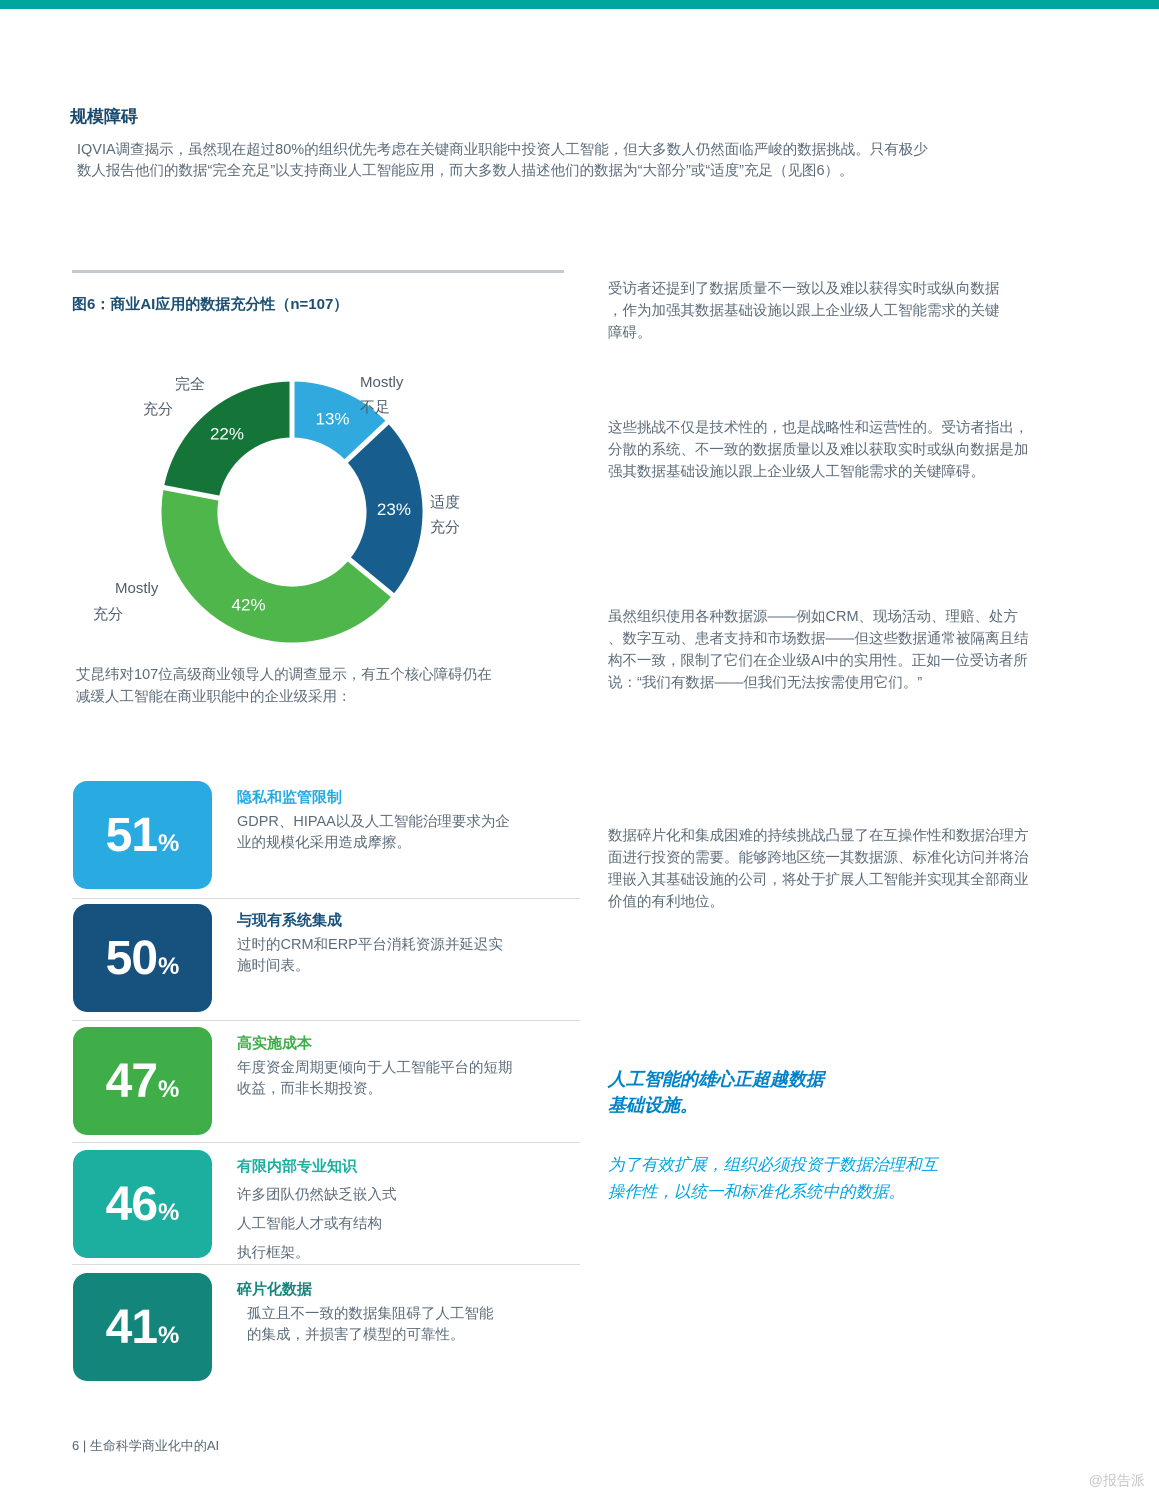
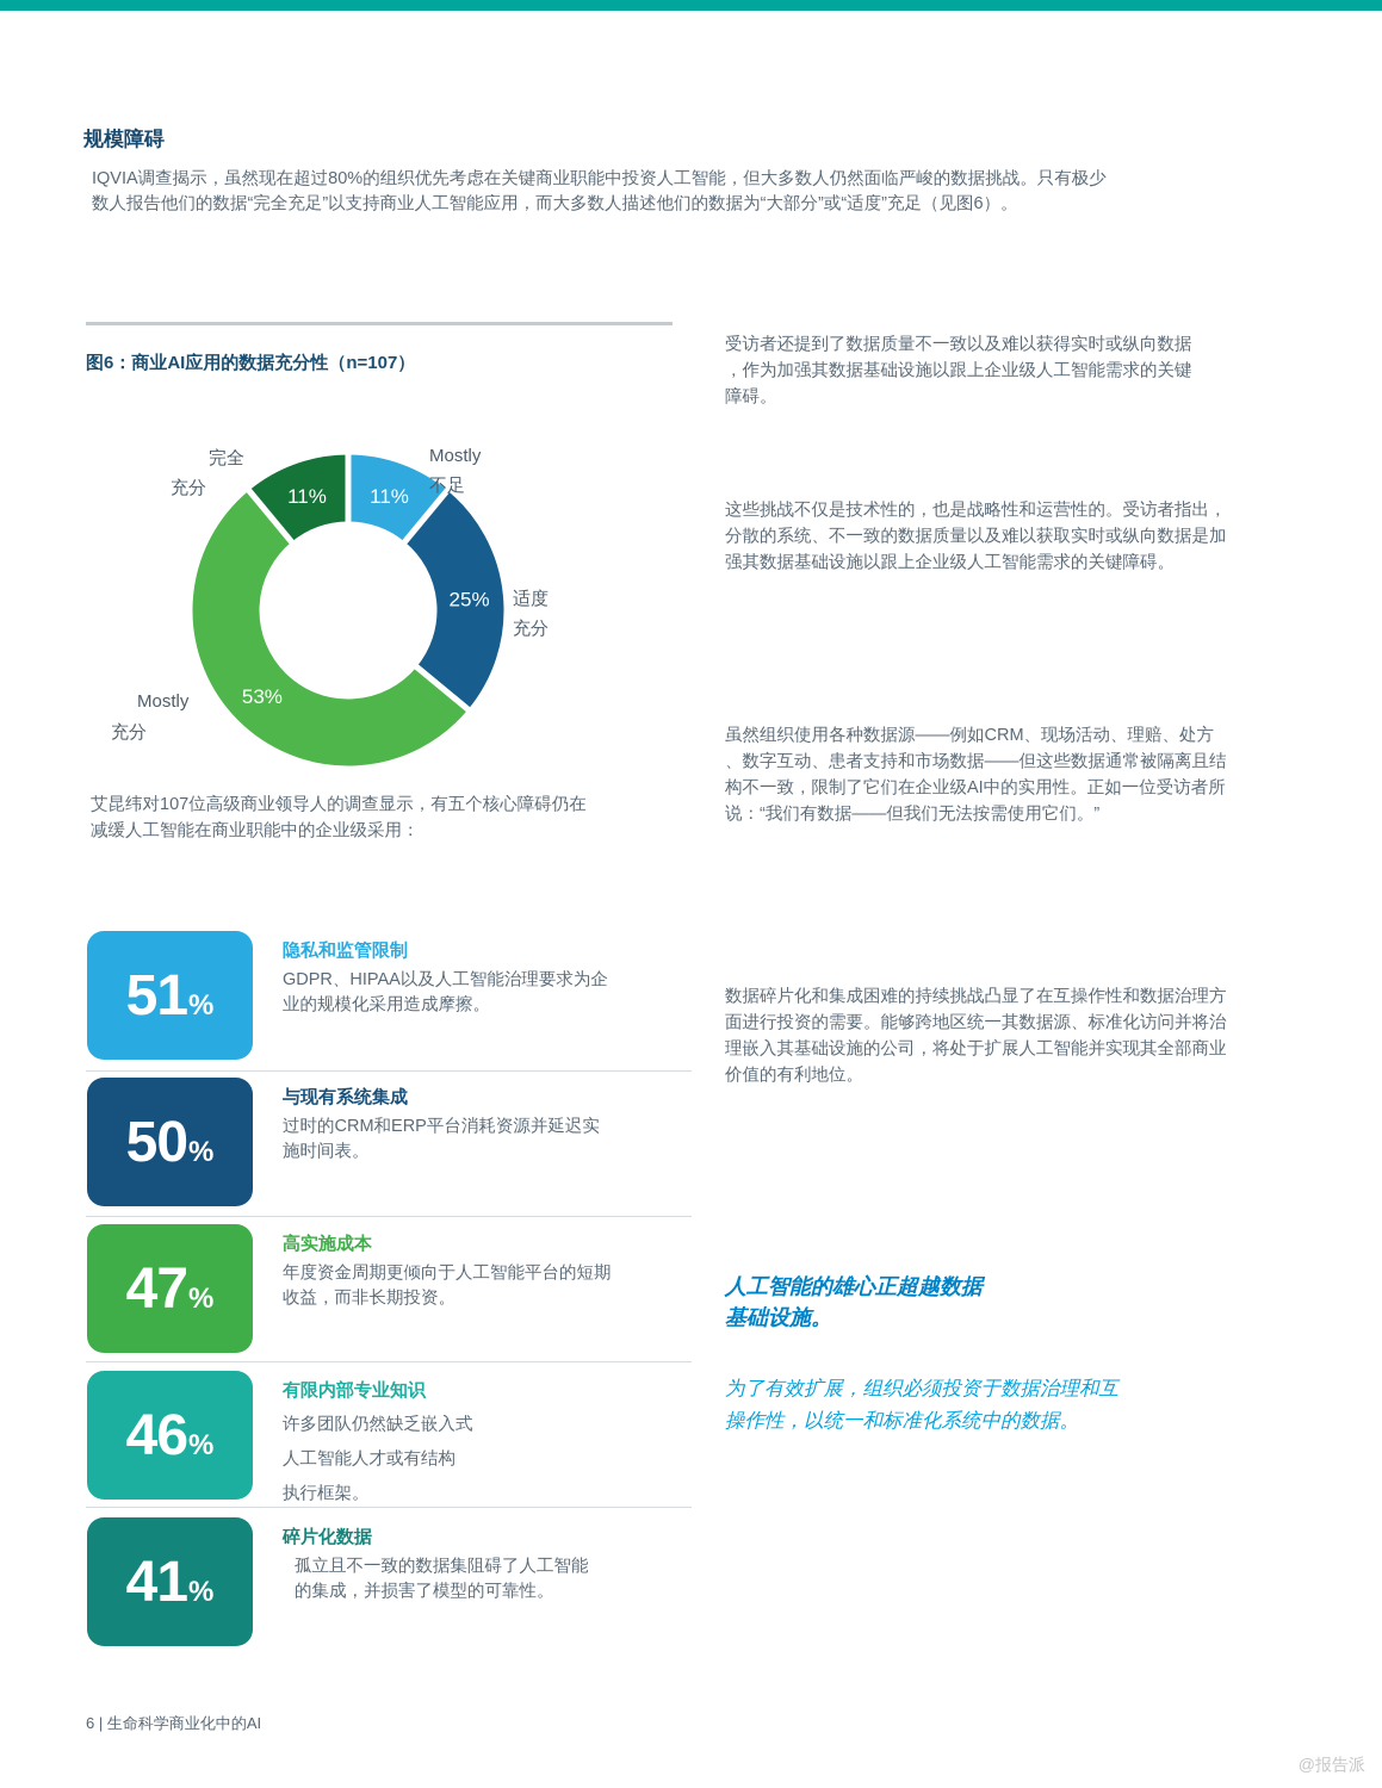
Mostly 不足: 13% -> 11%
适度充分: 23% -> 25%
Mostly 充分: 42% -> 53%
完全充分: 22% -> 11%
